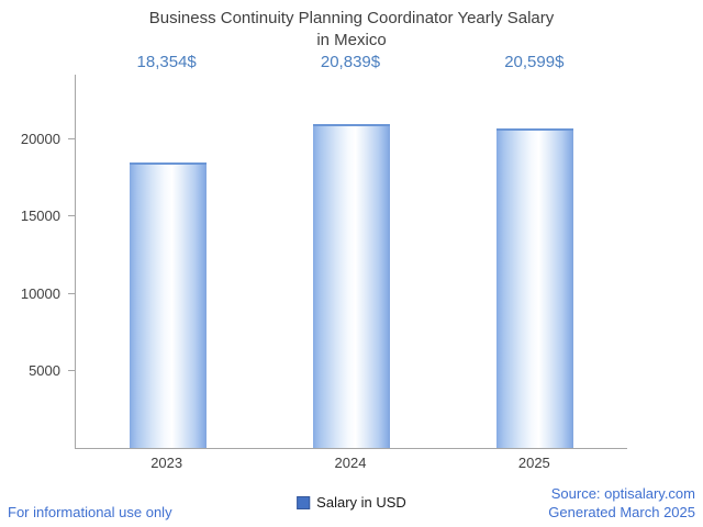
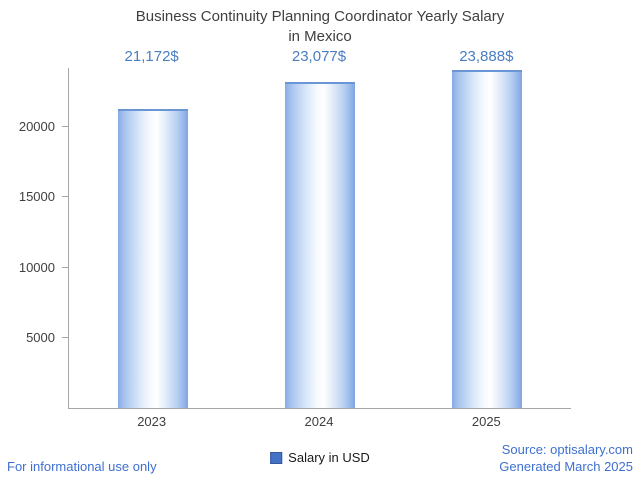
2023: 18,354 -> 21,172
2024: 20,839 -> 23,077
2025: 20,599 -> 23,888
